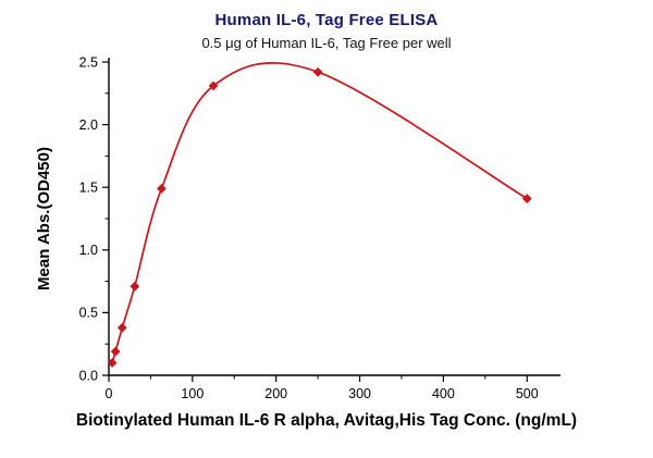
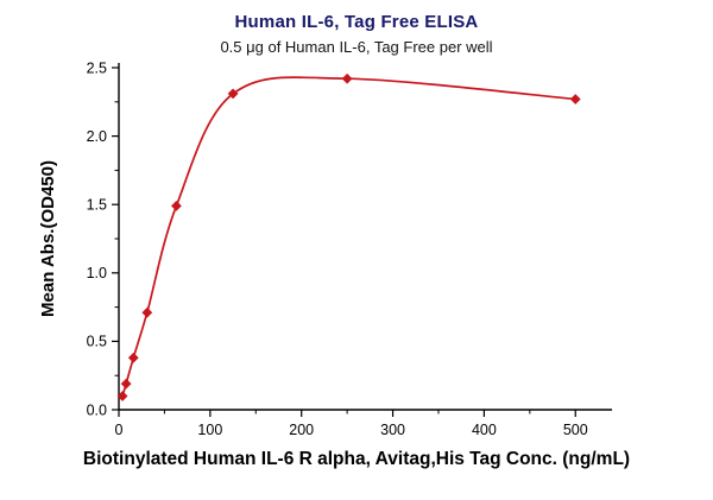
500: 1.41 -> 2.27
